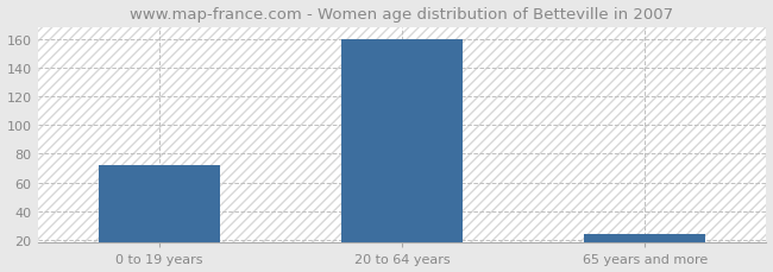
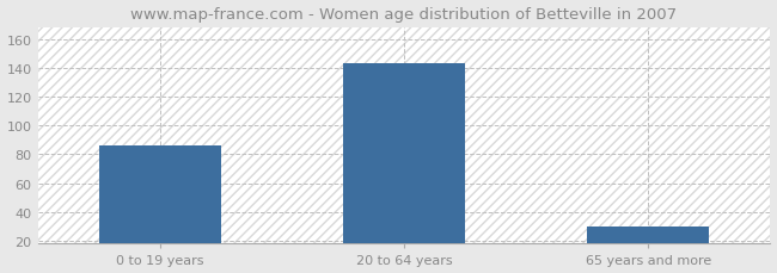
0 to 19 years: 72 -> 86
20 to 64 years: 160 -> 143
65 years and more: 24 -> 30
